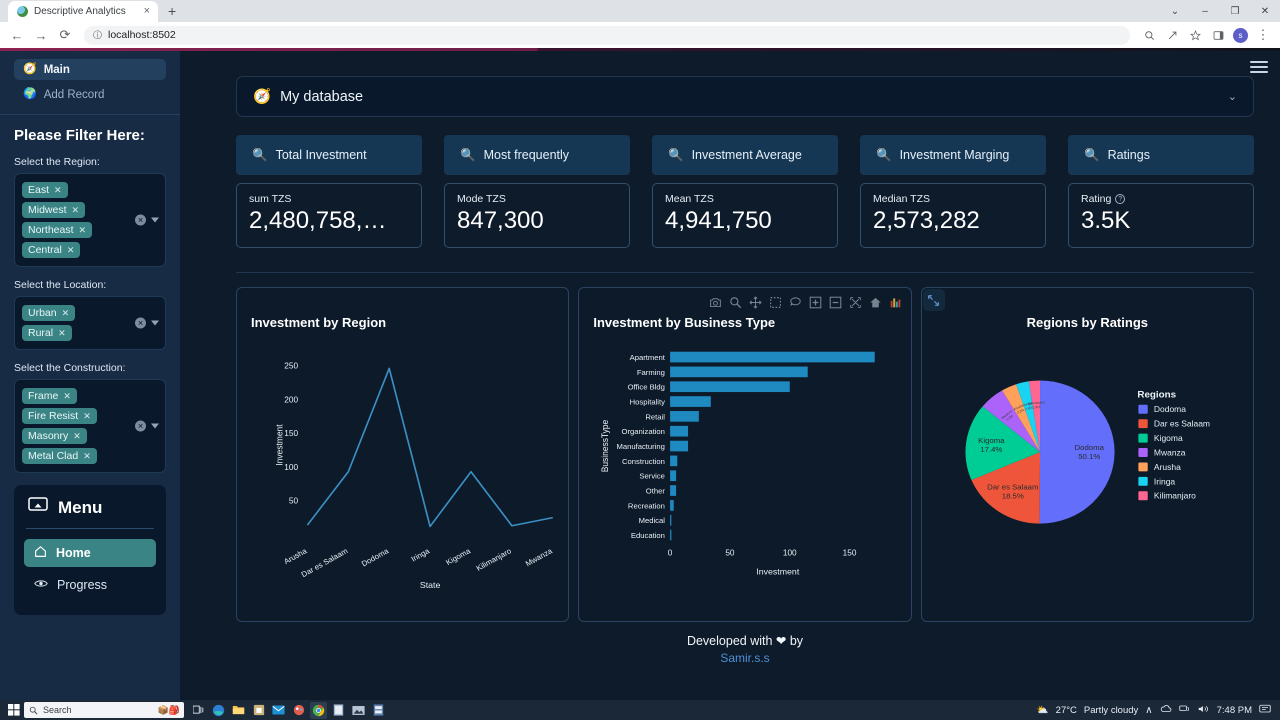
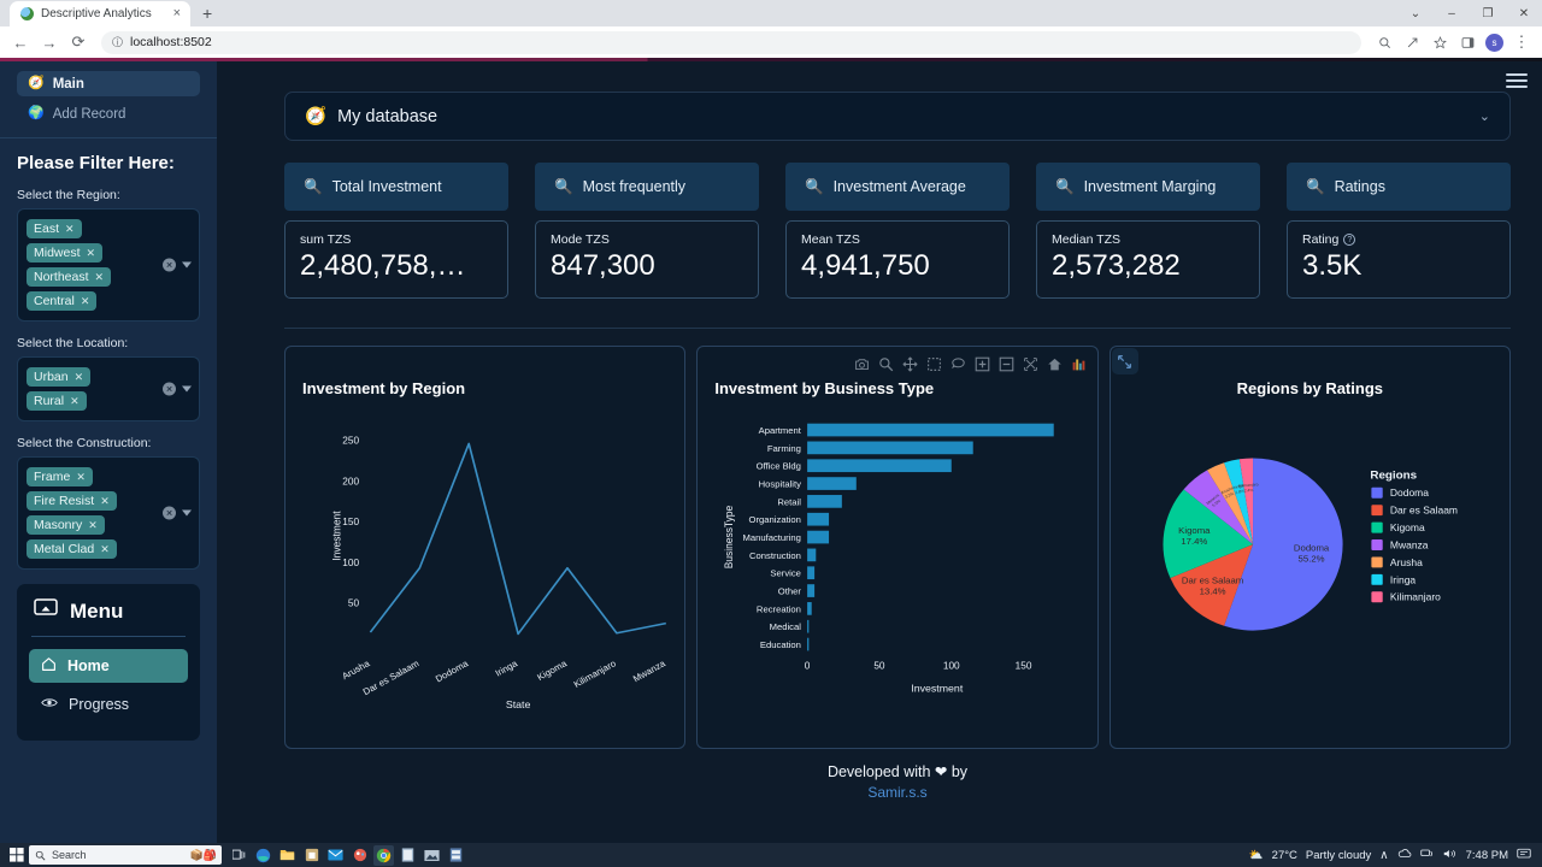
Regions by Ratings/Dodoma: 50.1% -> 55.2%
Regions by Ratings/Dar es Salaam: 18.5% -> 13.4%
